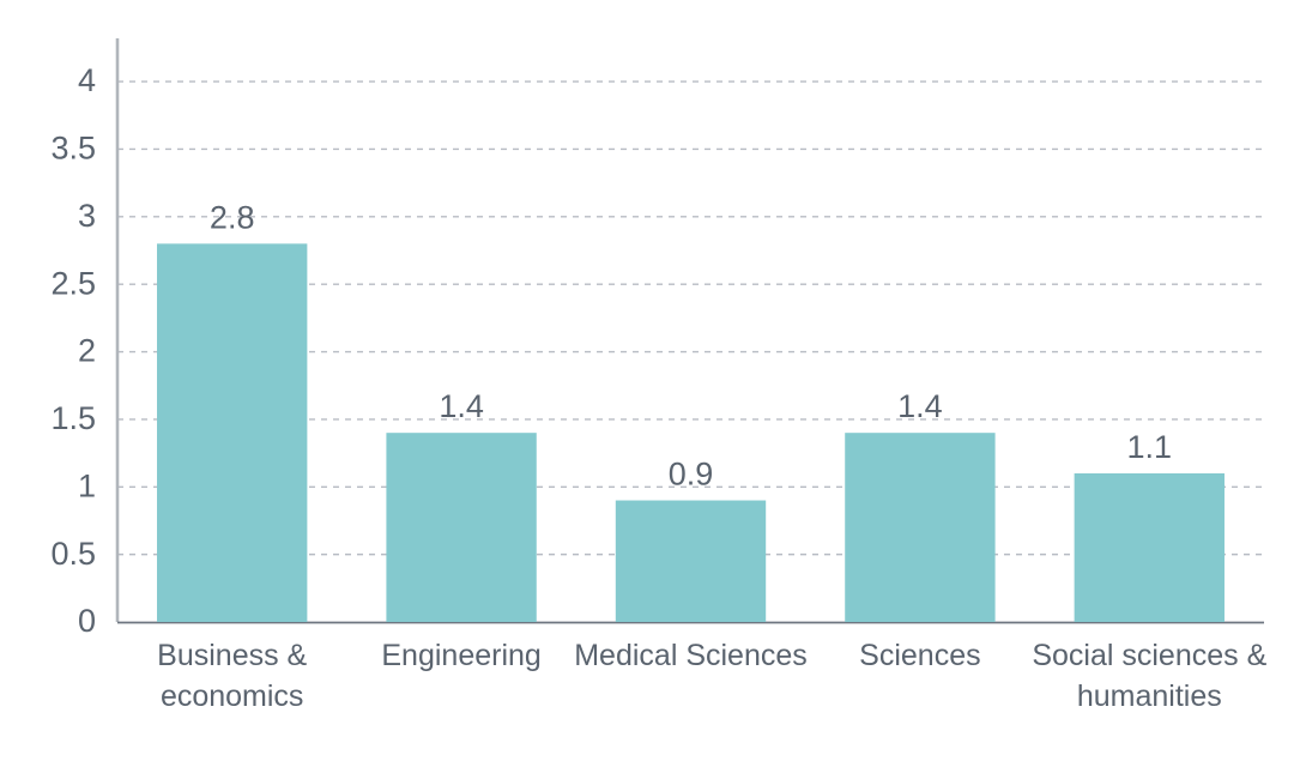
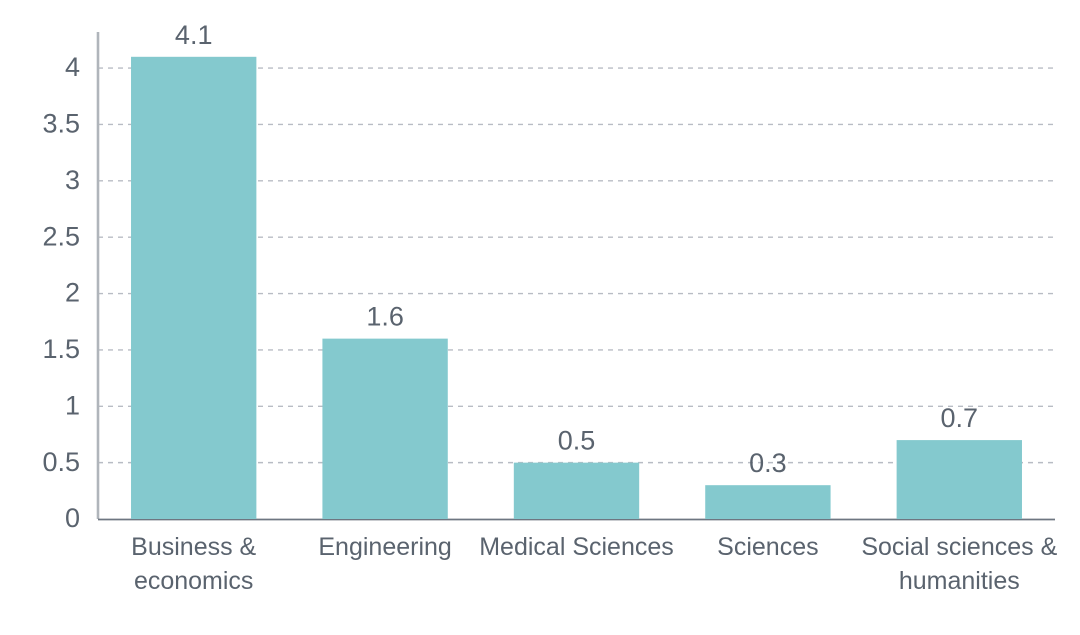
Business & economics: 2.8 -> 4.1
Engineering: 1.4 -> 1.6
Medical Sciences: 0.9 -> 0.5
Sciences: 1.4 -> 0.3
Social sciences & humanities: 1.1 -> 0.7
